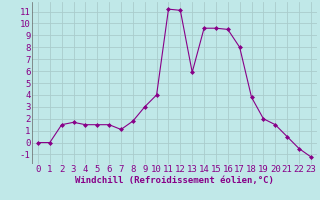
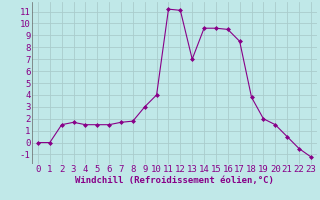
7: 1.1 -> 1.7
13: 5.9 -> 7.0
17: 8.0 -> 8.5
